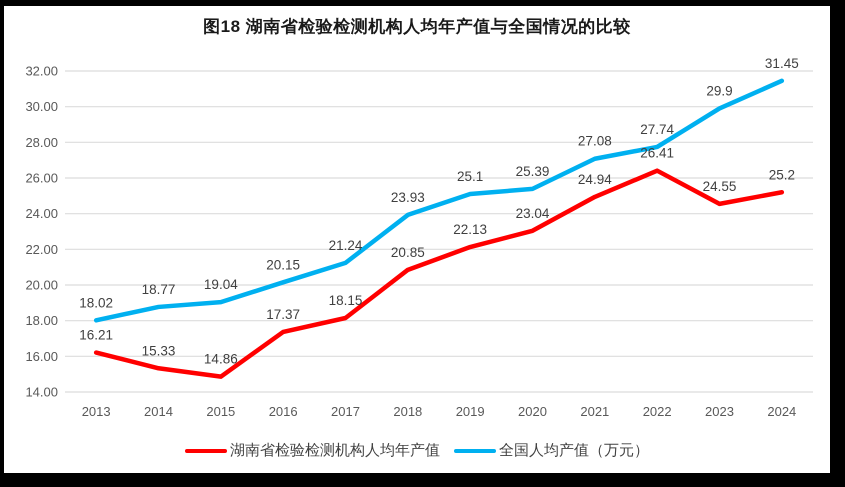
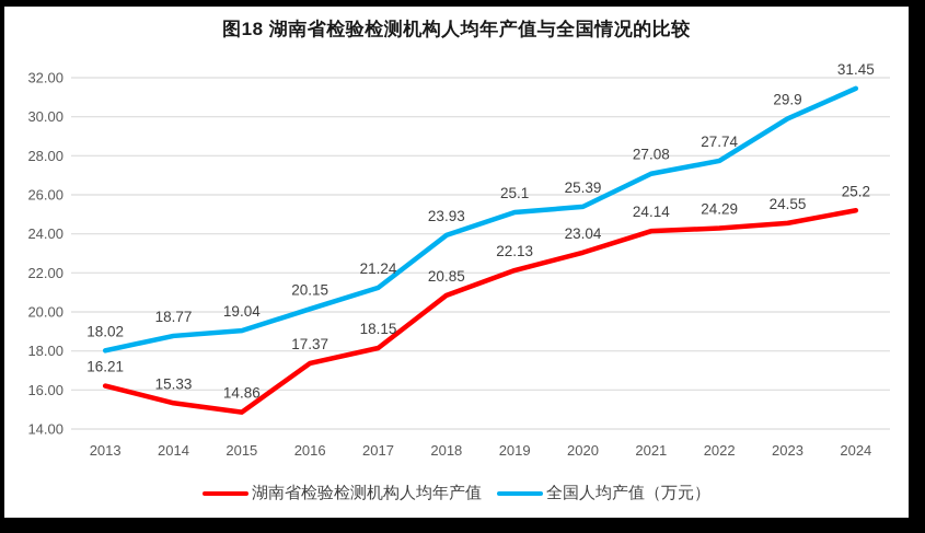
湖南省检验检测机构人均年产值/2021: 24.94 -> 24.14
湖南省检验检测机构人均年产值/2022: 26.41 -> 24.29
